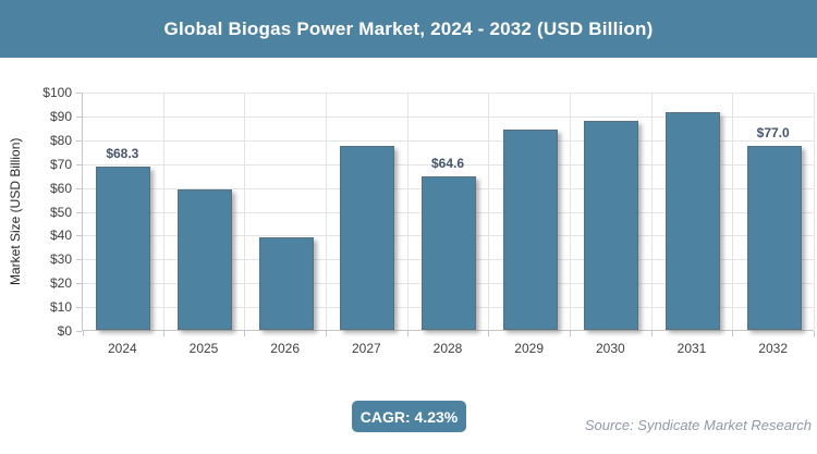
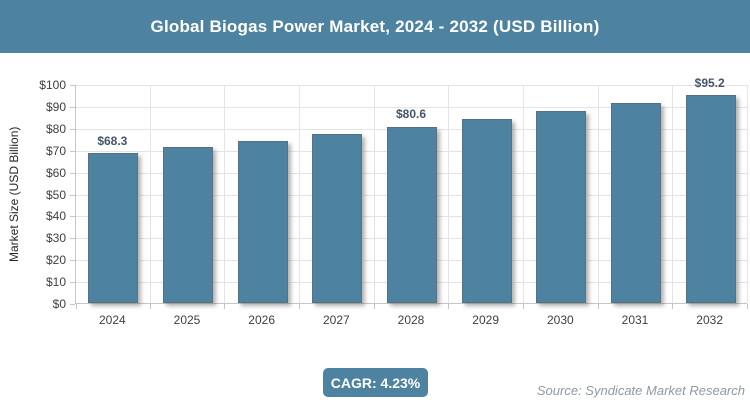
2025: $59 -> $71
2026: $39 -> $74
2028: $64.6 -> $80.6
2032: $77.0 -> $95.2
